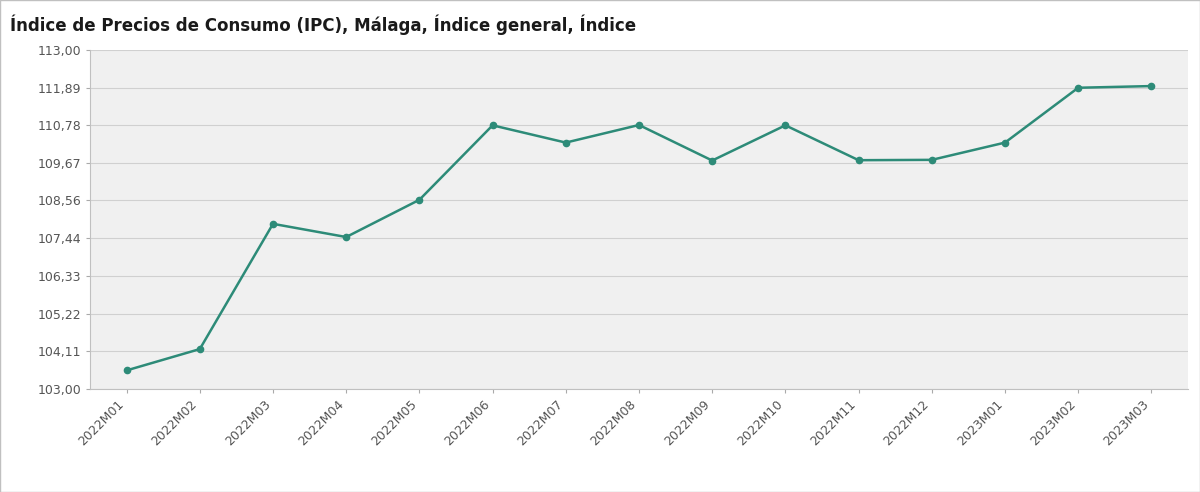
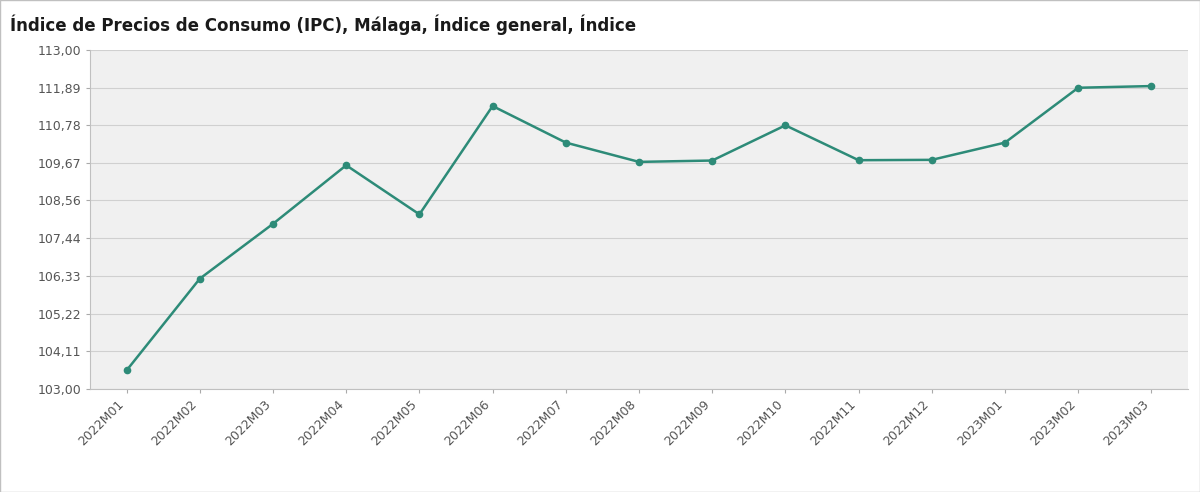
2022M02: 104,17 -> 106,25
2022M04: 107,48 -> 109,60
2022M05: 108,58 -> 108,15
2022M06: 110,78 -> 111,35
2022M08: 110,79 -> 109,70
